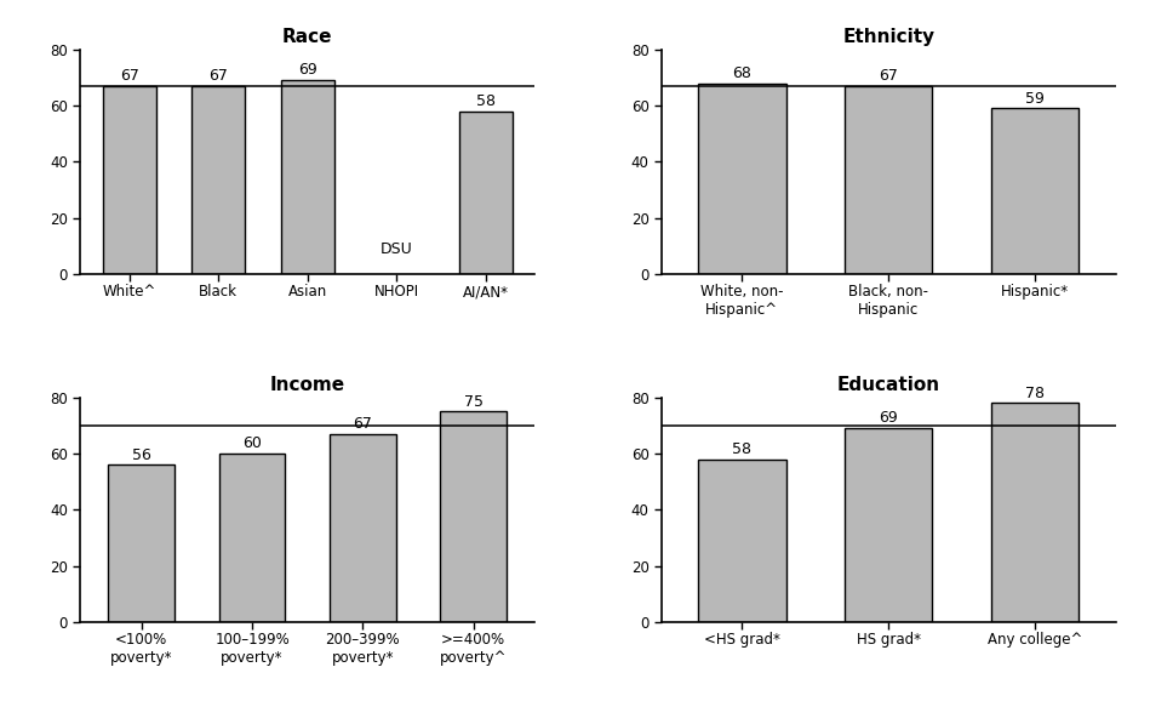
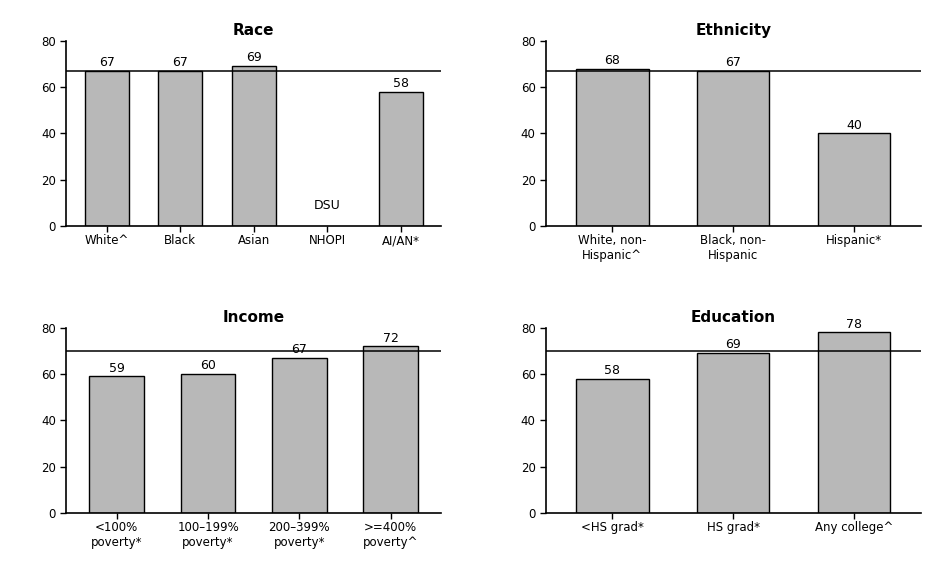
Ethnicity/Hispanic*: 59 -> 40
Income/<100% poverty*: 56 -> 59
Income/>=400% poverty^: 75 -> 72
